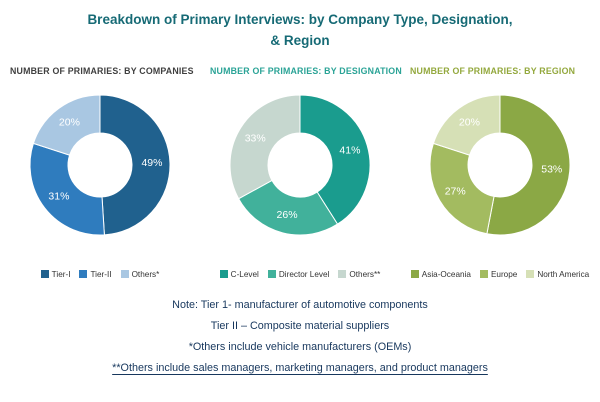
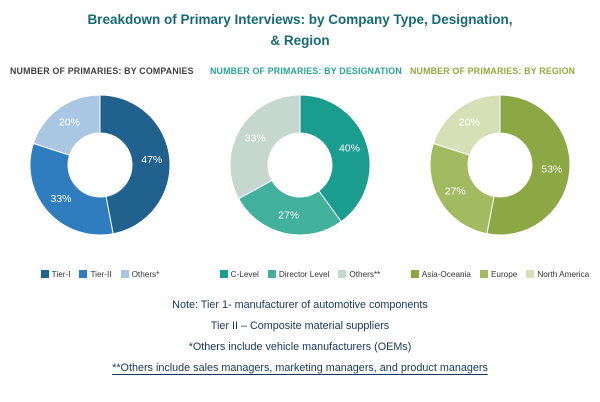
NUMBER OF PRIMARIES: BY COMPANIES/Tier-I: 49% -> 47%
NUMBER OF PRIMARIES: BY COMPANIES/Tier-II: 31% -> 33%
NUMBER OF PRIMARIES: BY DESIGNATION/C-Level: 41% -> 40%
NUMBER OF PRIMARIES: BY DESIGNATION/Director Level: 26% -> 27%
